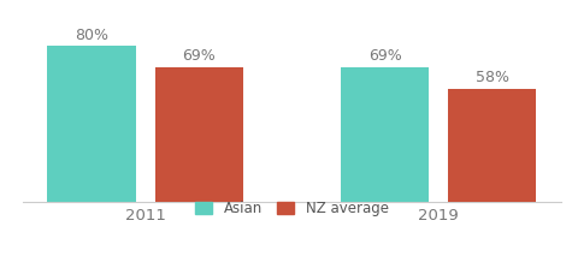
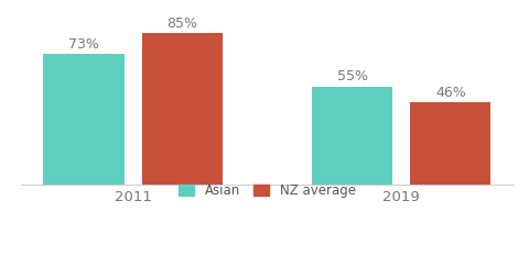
Asian/2011: 80% -> 73%
NZ average/2011: 69% -> 85%
Asian/2019: 69% -> 55%
NZ average/2019: 58% -> 46%
